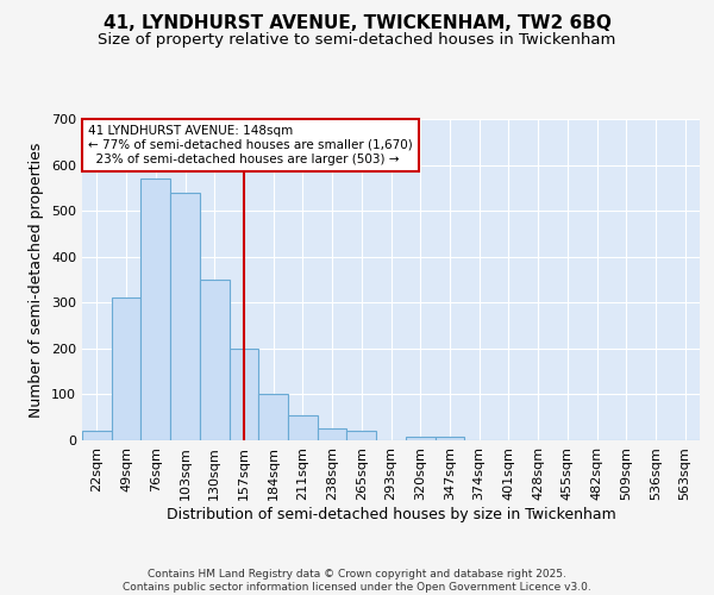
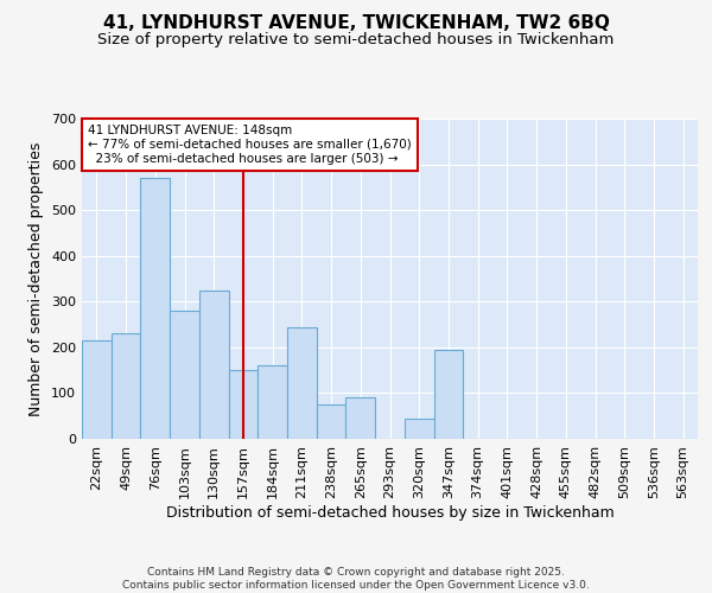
22sqm: 22 -> 215
49sqm: 310 -> 230
103sqm: 540 -> 280
130sqm: 350 -> 325
157sqm: 200 -> 150
184sqm: 100 -> 160
211sqm: 55 -> 245
238sqm: 25 -> 75
265sqm: 20 -> 90
320sqm: 8 -> 45
347sqm: 8 -> 195
